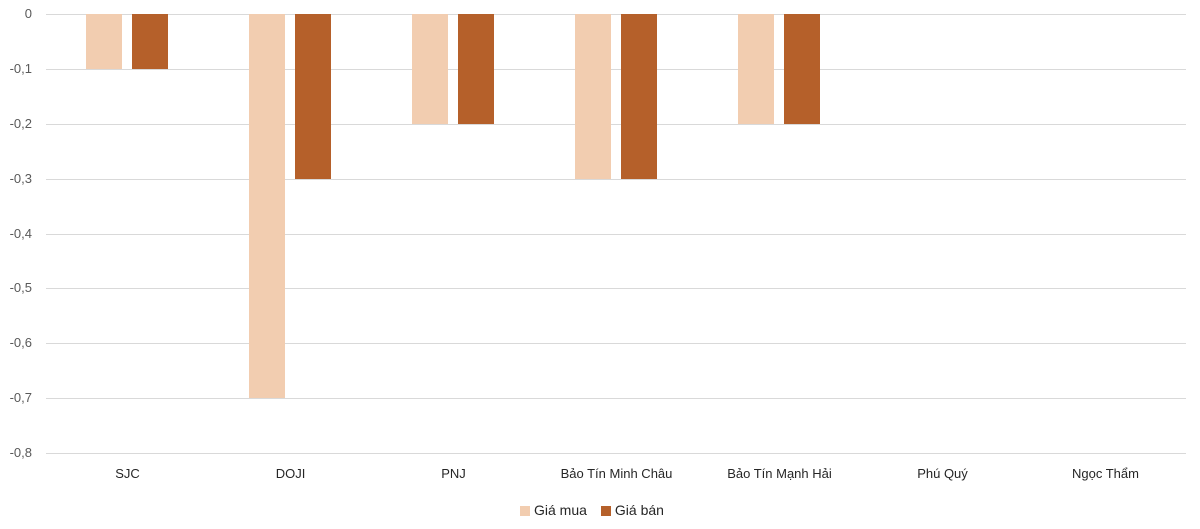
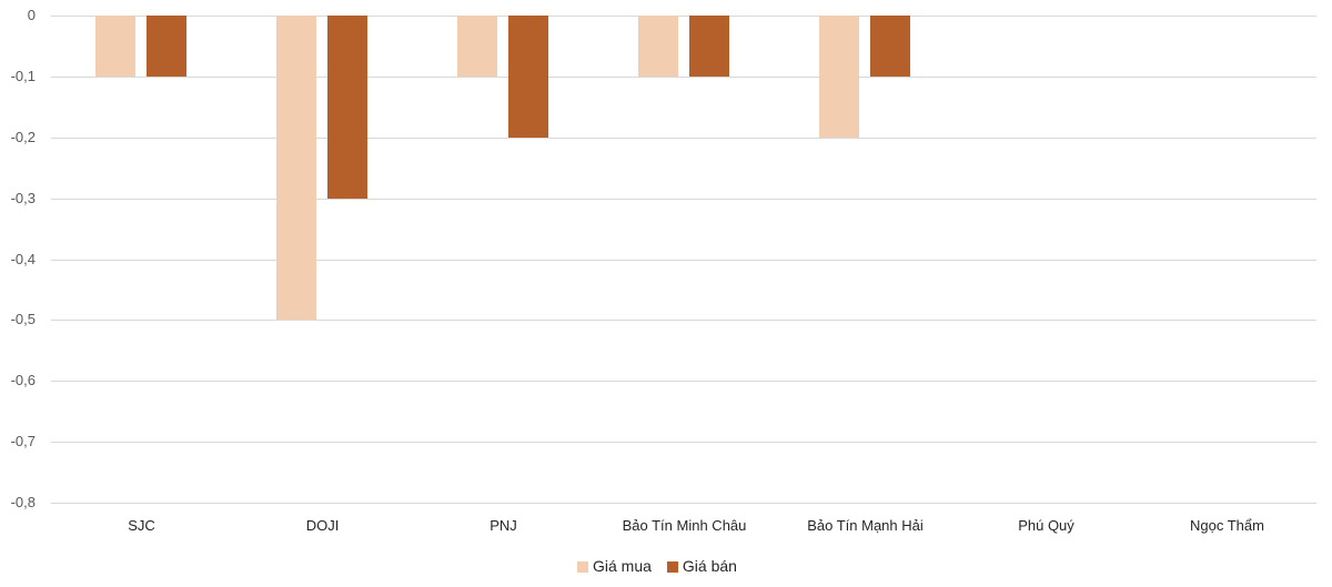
Giá mua/DOJI: -0,7 -> -0,5
Giá mua/PNJ: -0,2 -> -0,1
Giá mua/Bảo Tín Minh Châu: -0,3 -> -0,1
Giá bán/Bảo Tín Minh Châu: -0,3 -> -0,1
Giá bán/Bảo Tín Mạnh Hải: -0,2 -> -0,1
